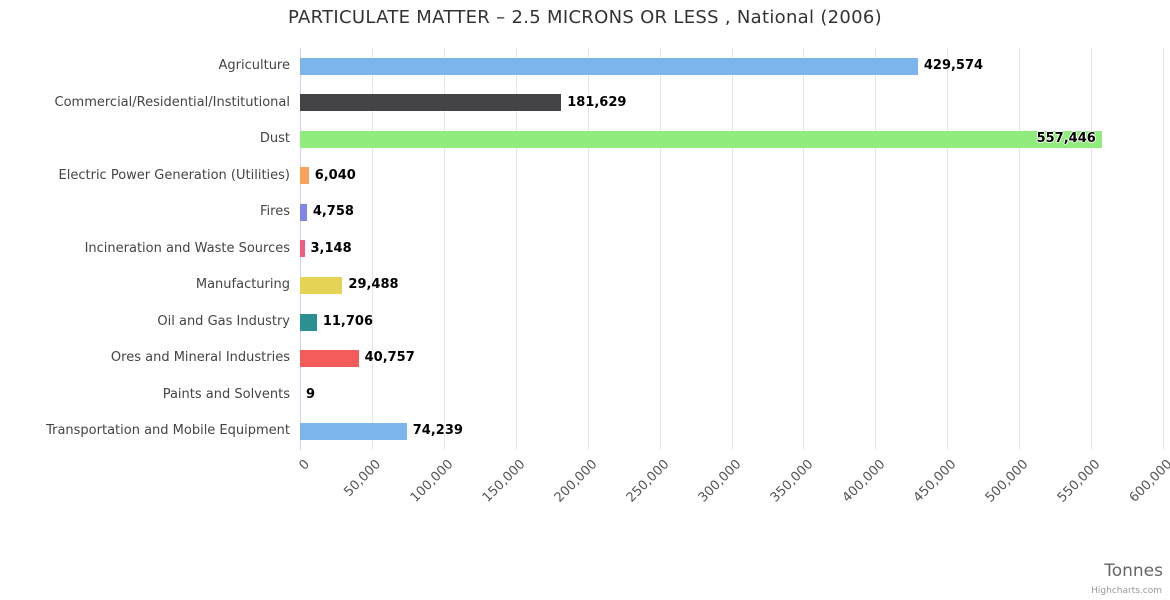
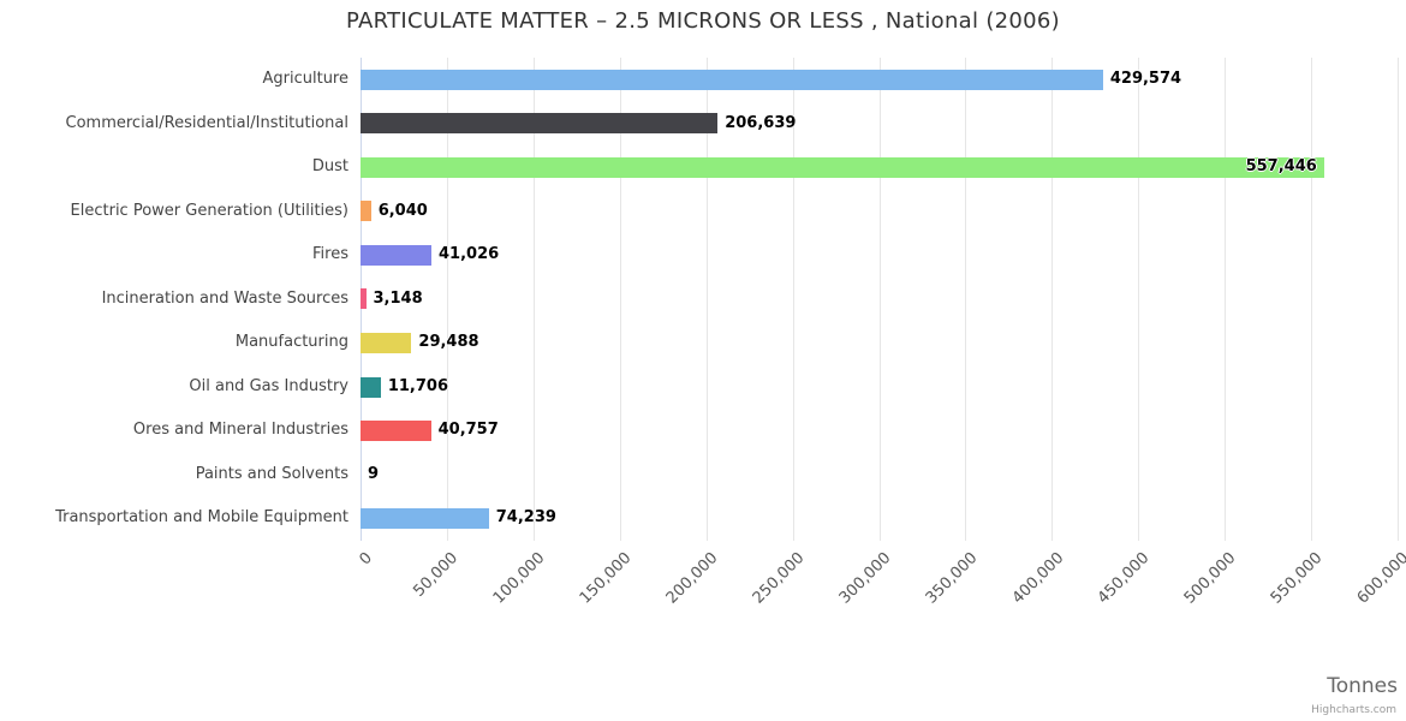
Commercial/Residential/Institutional: 181,629 -> 206,639
Fires: 4,758 -> 41,026
